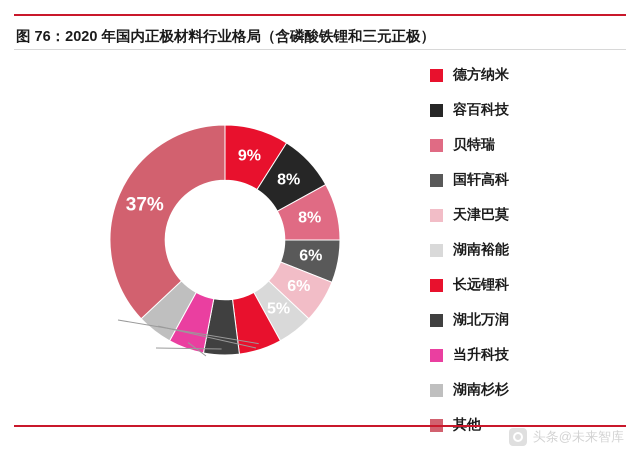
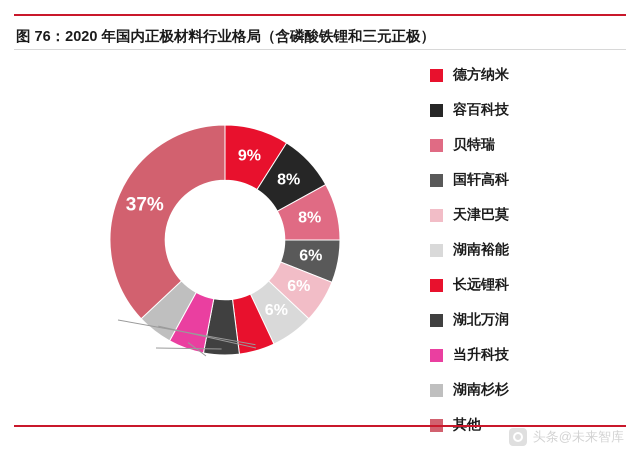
湖南裕能: 5% -> 6%
长远锂科: 6% -> 5%
